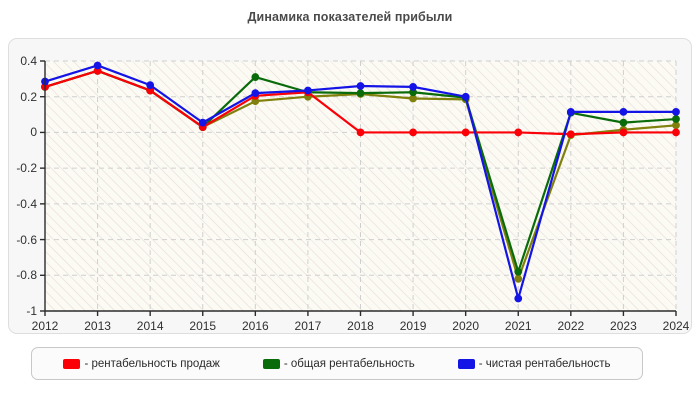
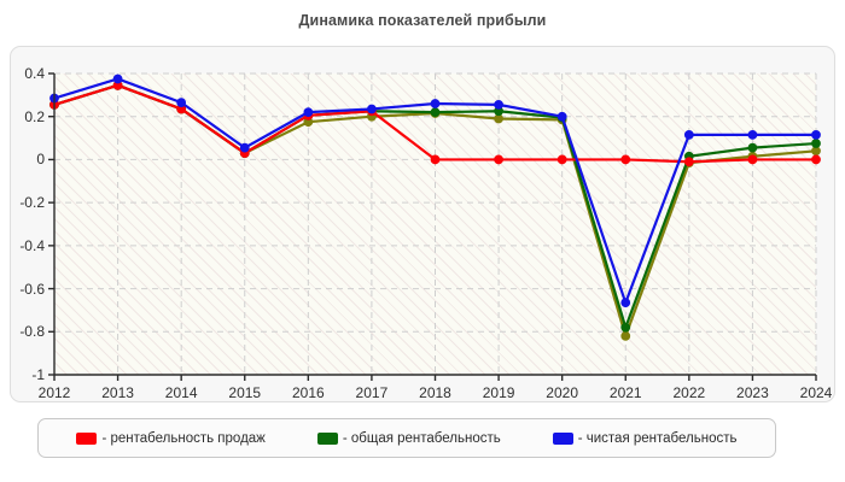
- общая рентабельность/2016: 0.31 -> 0.20
- чистая рентабельность/2021: -0.93 -> -0.67
- общая рентабельность/2022: 0.11 -> 0.01
